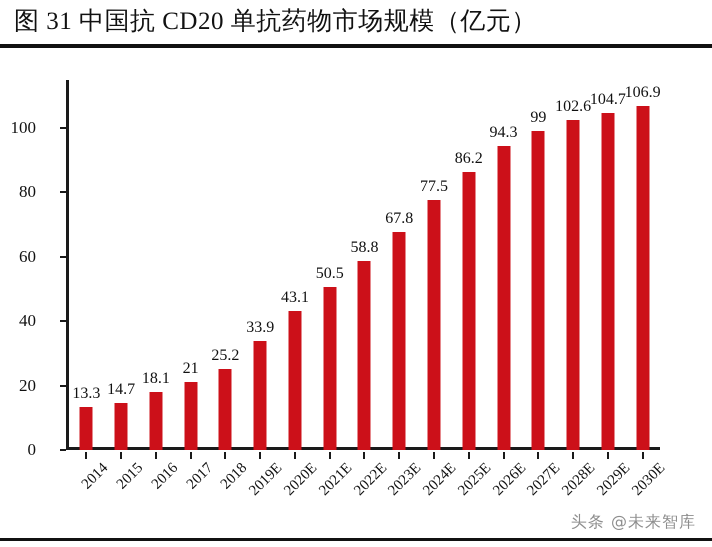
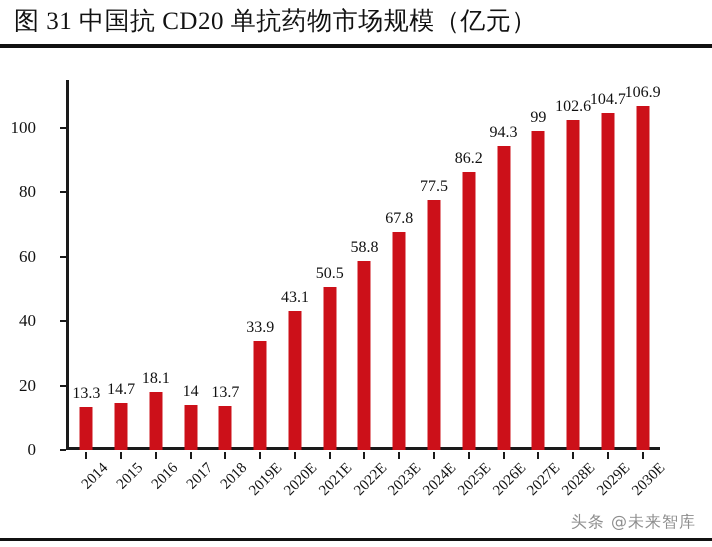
2017: 21 -> 14
2018: 25.2 -> 13.7
